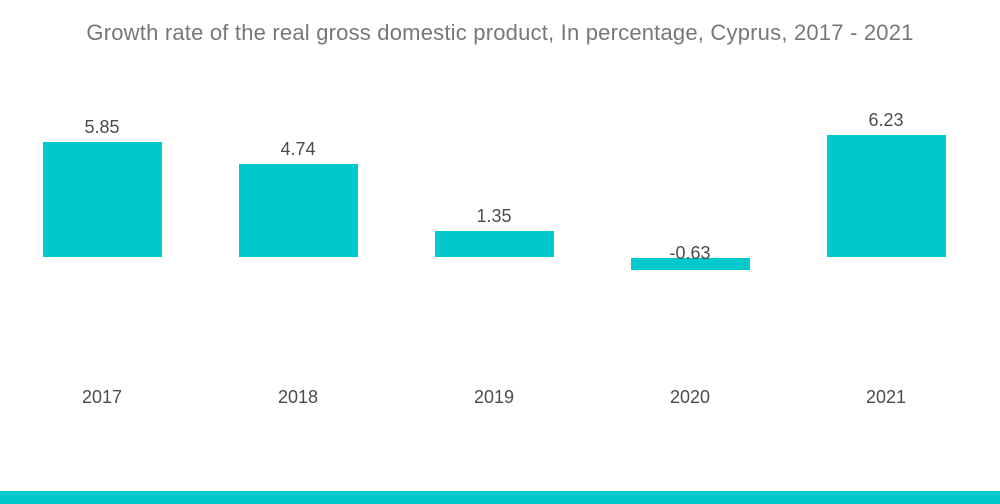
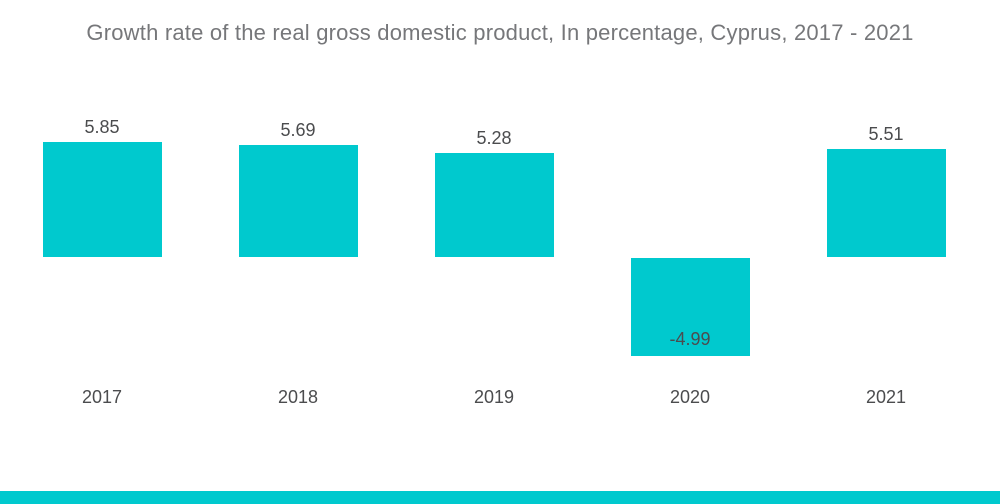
2018: 4.74 -> 5.69
2019: 1.35 -> 5.28
2020: -0.63 -> -4.99
2021: 6.23 -> 5.51
